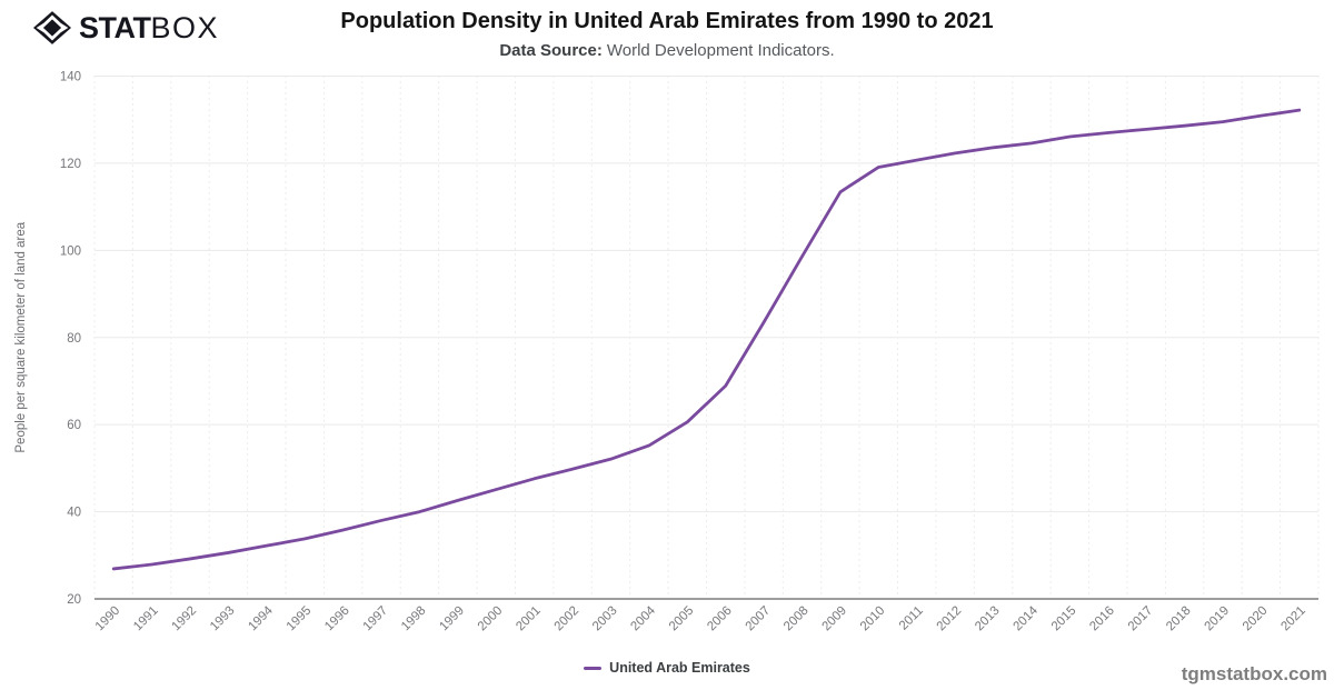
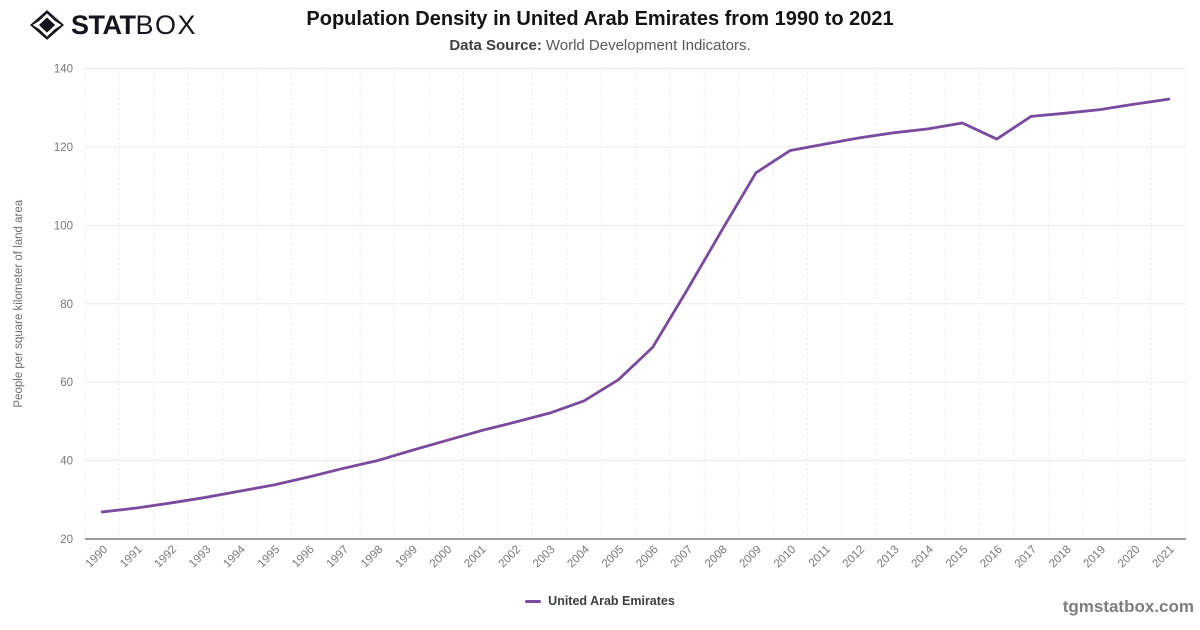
2016: 127 -> 122
